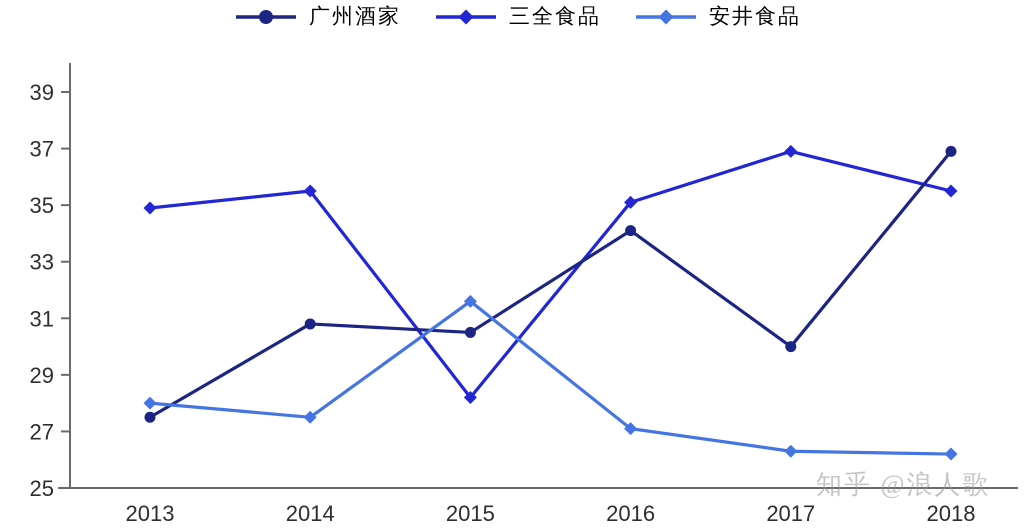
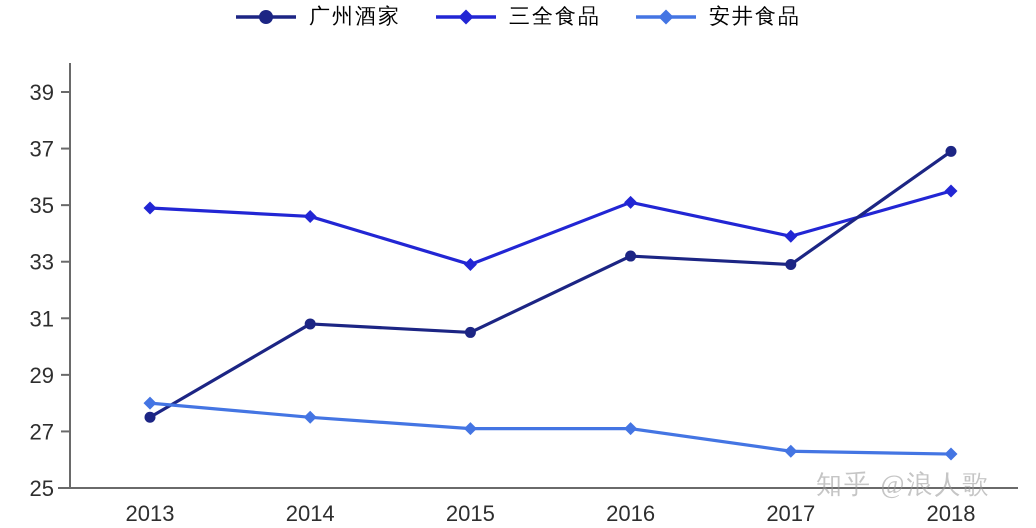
三全食品/2014: 35.5 -> 34.6
三全食品/2015: 28.2 -> 32.9
安井食品/2015: 31.6 -> 27.1
广州酒家/2016: 34.1 -> 33.2
广州酒家/2017: 30.0 -> 32.9
三全食品/2017: 36.9 -> 33.9
